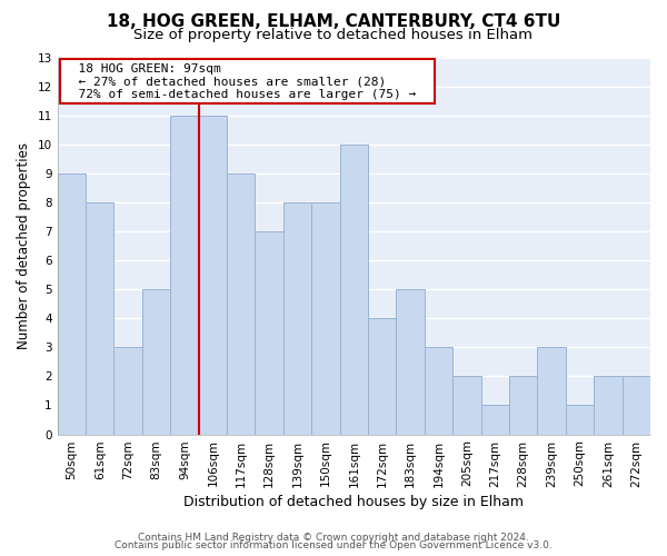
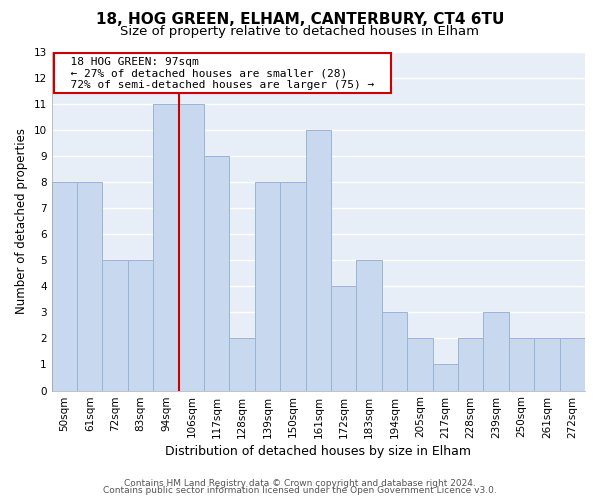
50sqm: 9 -> 8
72sqm: 3 -> 5
128sqm: 7 -> 2
250sqm: 1 -> 2
